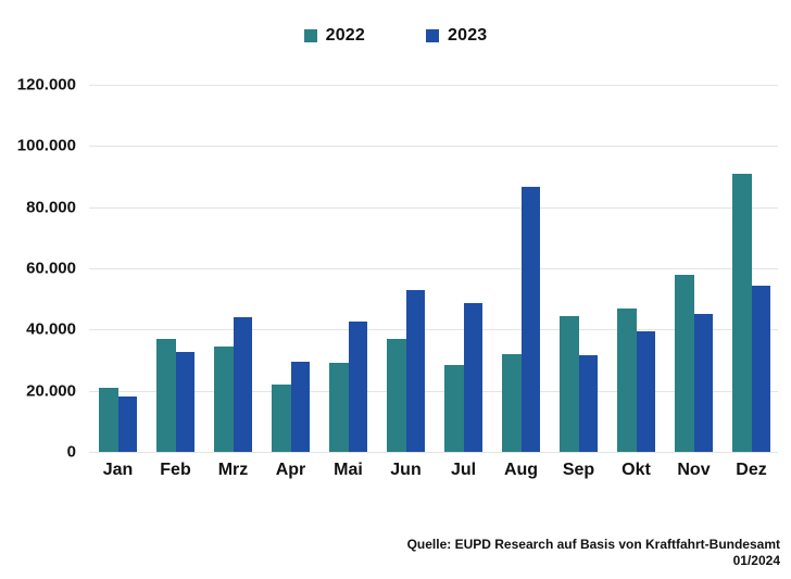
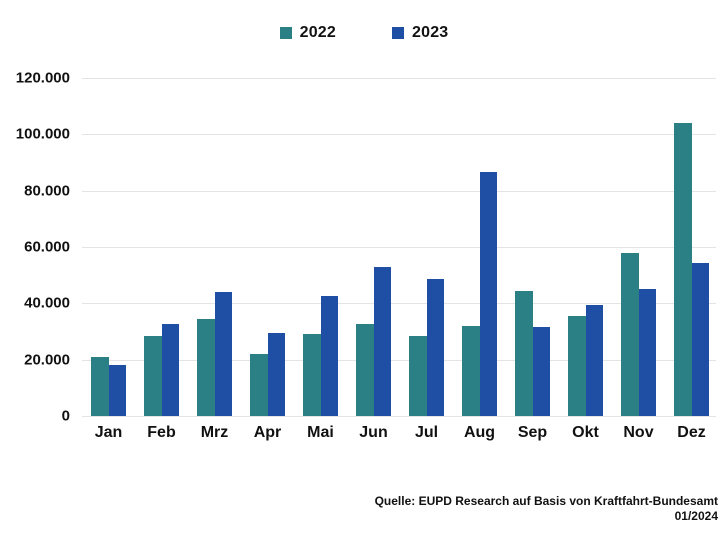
2022/Feb: 37000 -> 28000
2022/Jun: 37000 -> 32000
2022/Okt: 47000 -> 36000
2022/Dez: 91000 -> 104000
